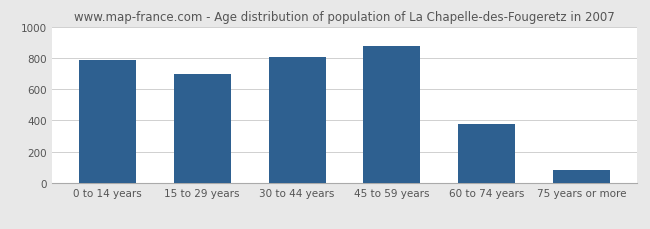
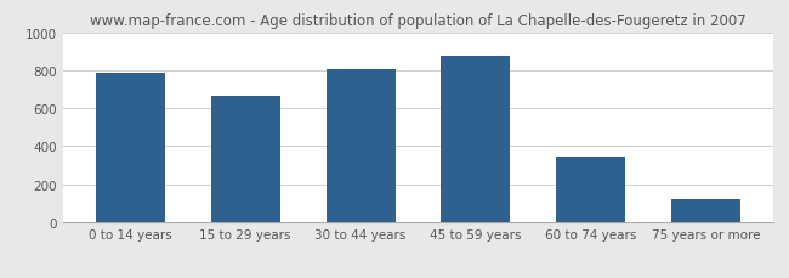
15 to 29 years: 700 -> 660
60 to 74 years: 380 -> 350
75 years or more: 80 -> 120
